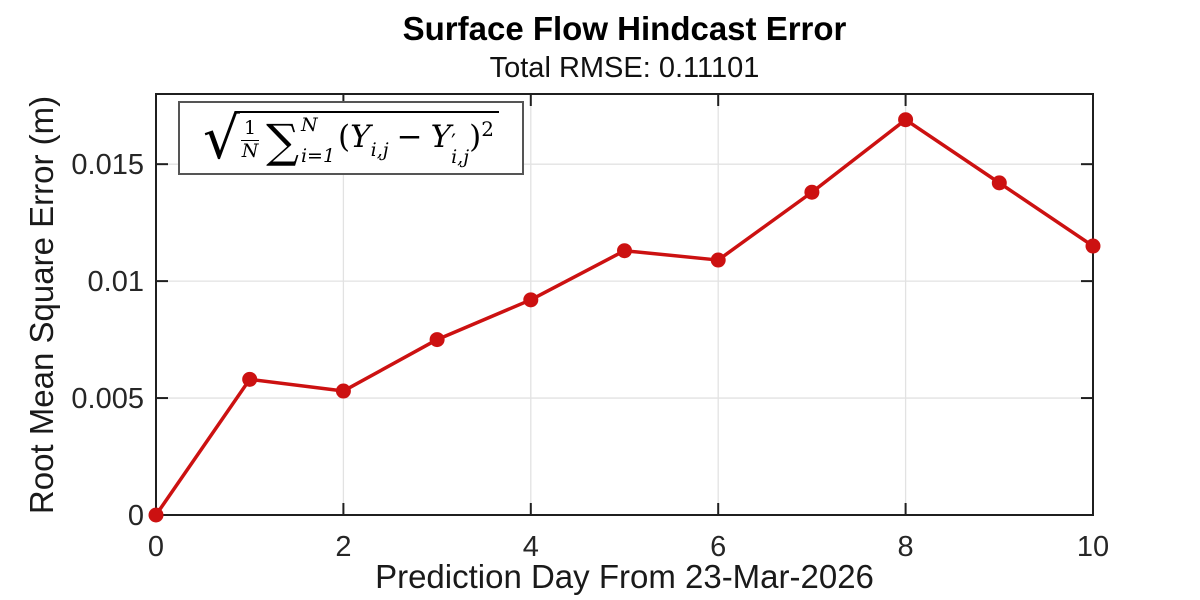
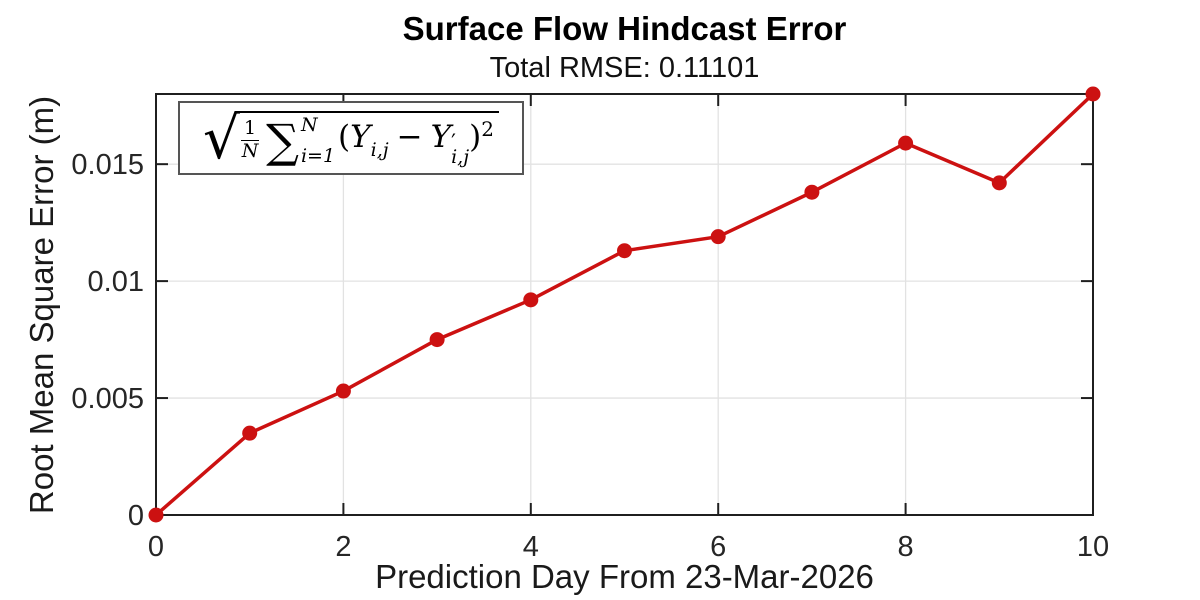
1: 0.0058 -> 0.0035
6: 0.0109 -> 0.0119
8: 0.0169 -> 0.0159
10: 0.0115 -> 0.0180
